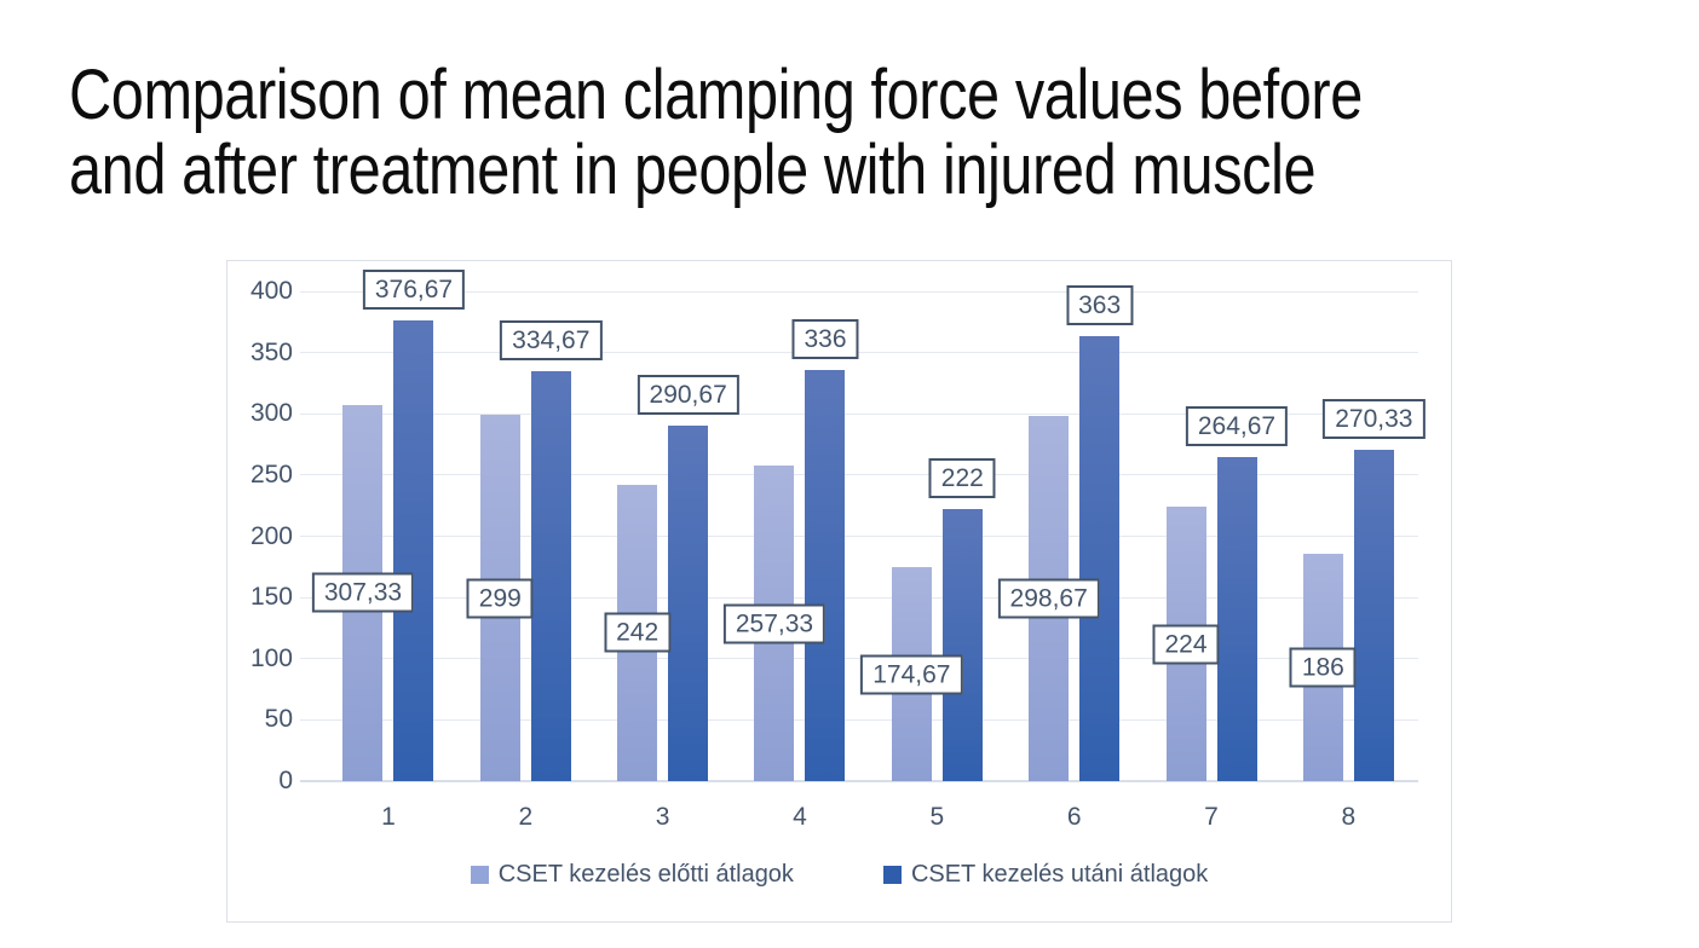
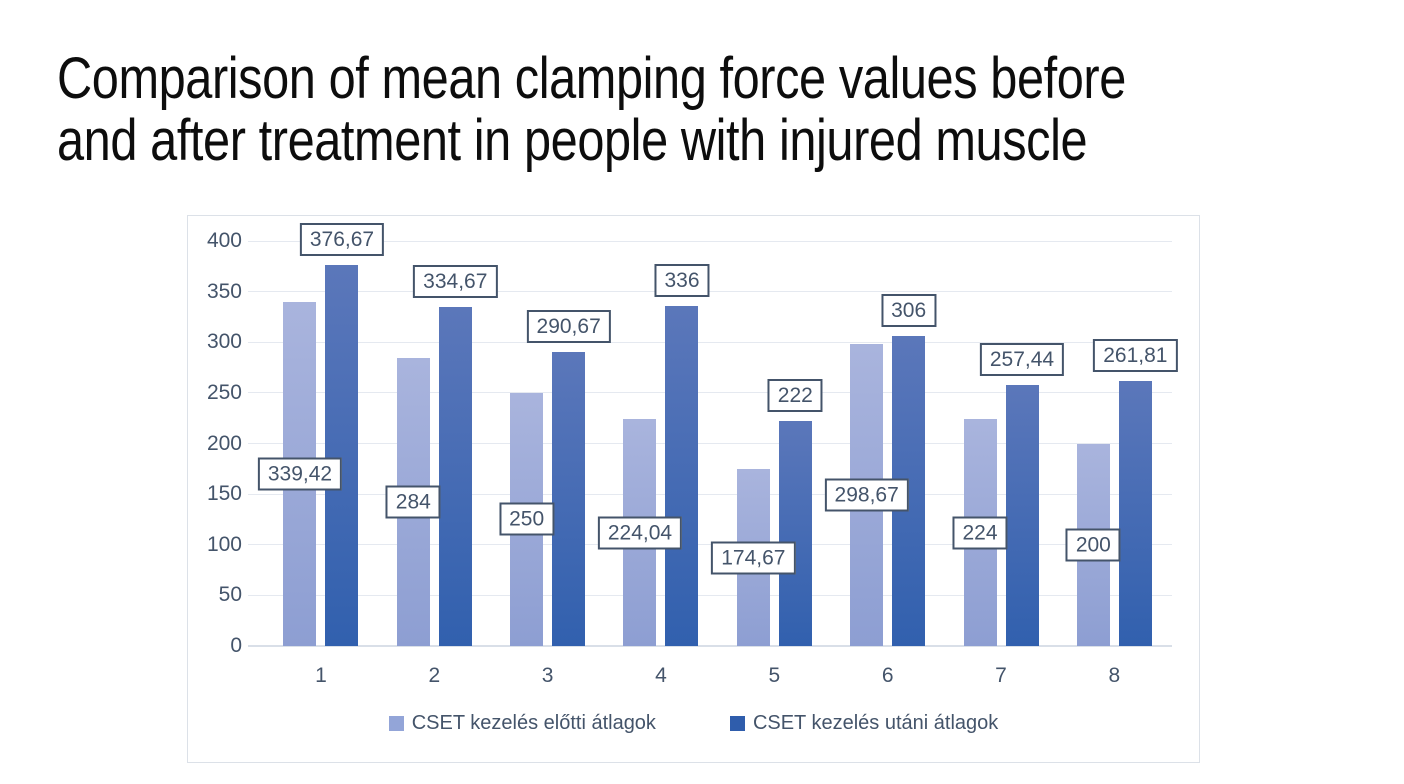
CSET kezelés előtti átlagok/1: 307,33 -> 339,42
CSET kezelés előtti átlagok/2: 299 -> 284
CSET kezelés előtti átlagok/3: 242 -> 250
CSET kezelés előtti átlagok/4: 257,33 -> 224,04
CSET kezelés utáni átlagok/6: 363 -> 306
CSET kezelés utáni átlagok/7: 264,67 -> 257,44
CSET kezelés előtti átlagok/8: 186 -> 200
CSET kezelés utáni átlagok/8: 270,33 -> 261,81
